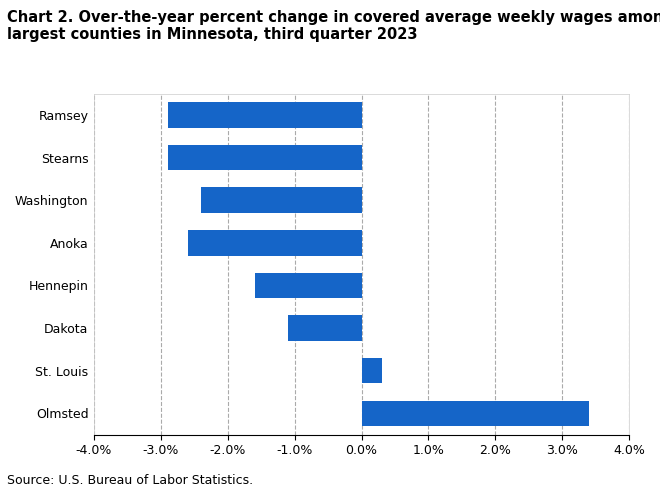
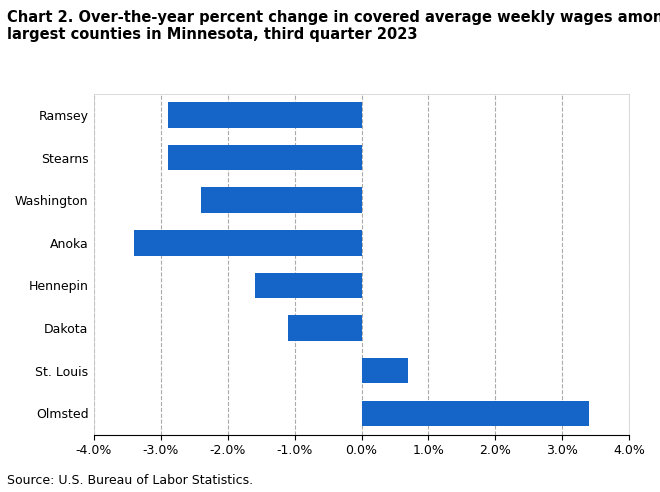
Anoka: -2.6% -> -3.4%
St. Louis: 0.3% -> 0.7%
